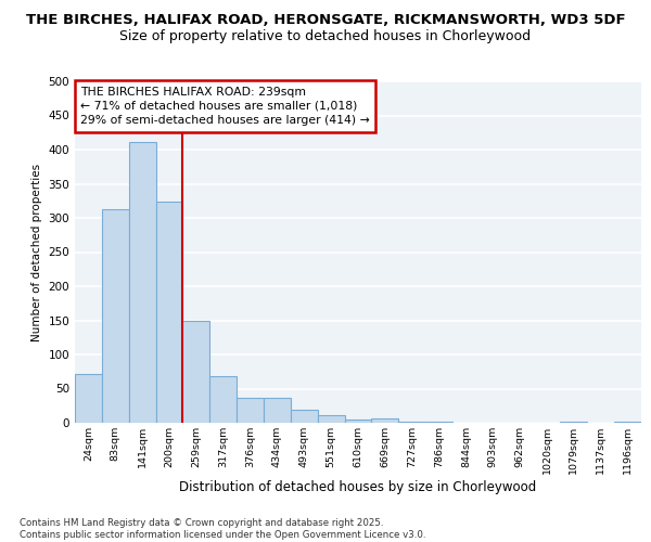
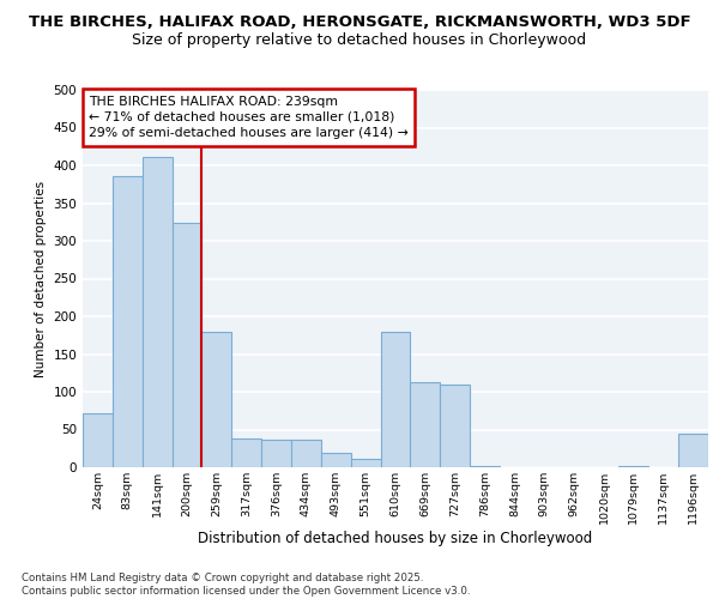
83sqm: 312 -> 386
259sqm: 149 -> 180
317sqm: 69 -> 38
610sqm: 5 -> 180
669sqm: 6 -> 112
727sqm: 2 -> 110
1196sqm: 2 -> 44
